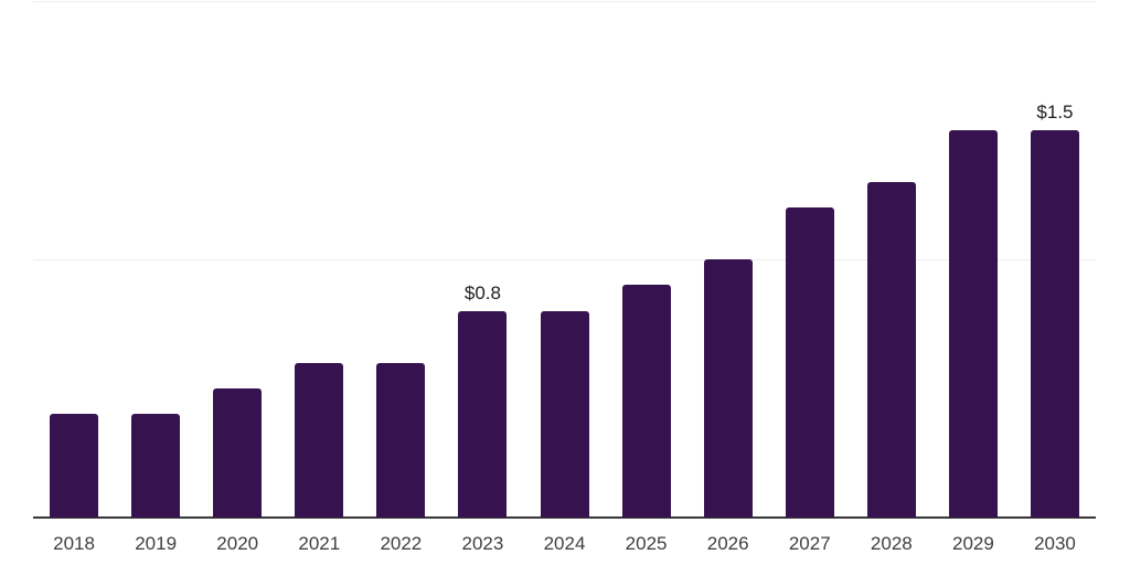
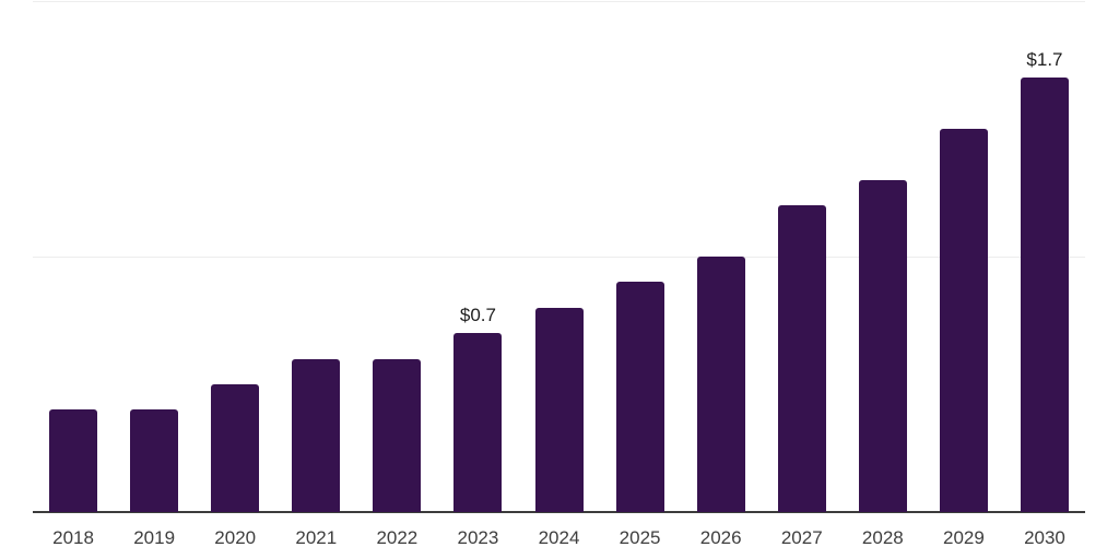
2023: $0.8 -> $0.7
2030: $1.5 -> $1.7
